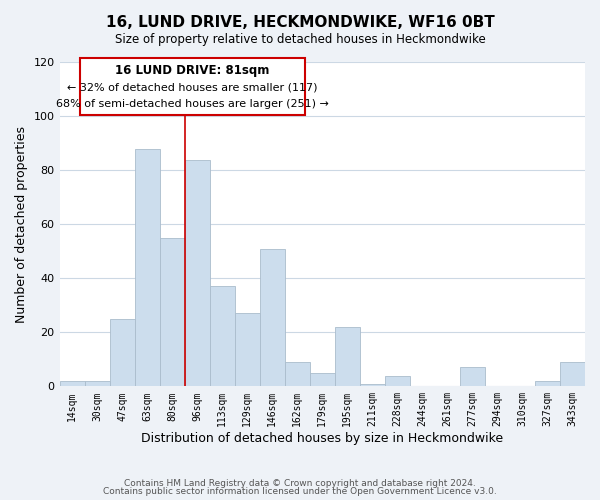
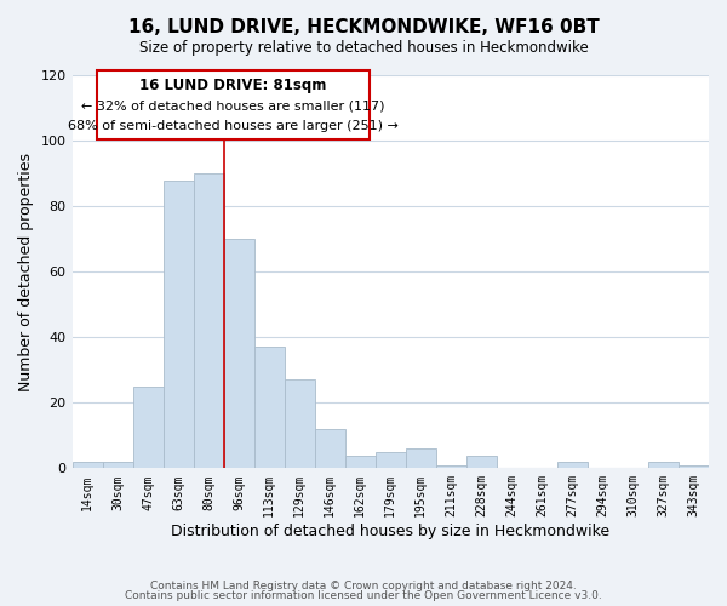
80sqm: 55 -> 90
96sqm: 84 -> 70
146sqm: 51 -> 12
162sqm: 9 -> 4
195sqm: 22 -> 6
277sqm: 7 -> 2
343sqm: 9 -> 1
